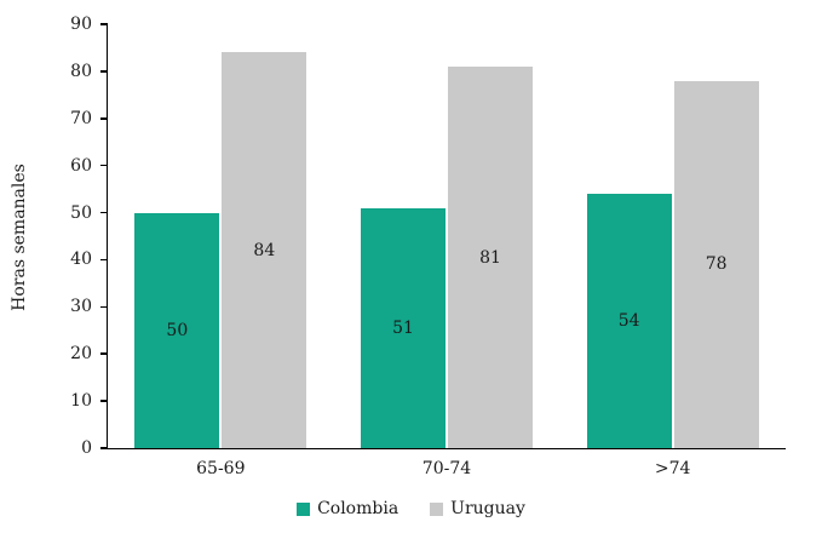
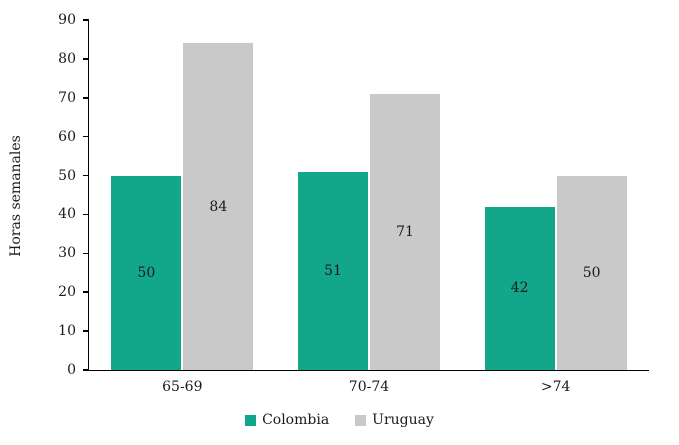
Uruguay/70-74: 81 -> 71
Colombia/>74: 54 -> 42
Uruguay/>74: 78 -> 50
